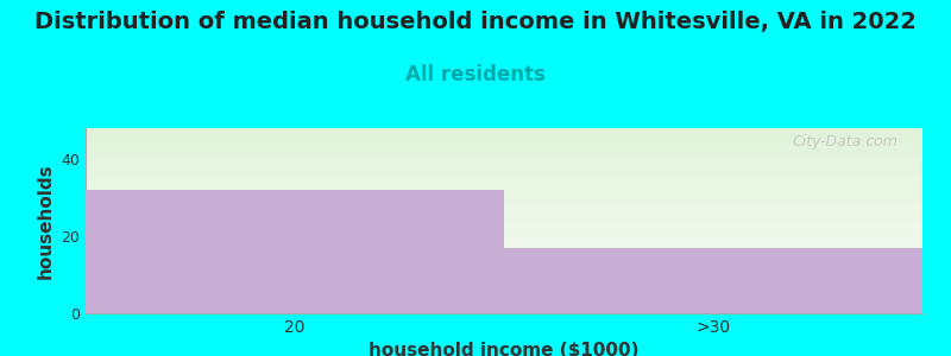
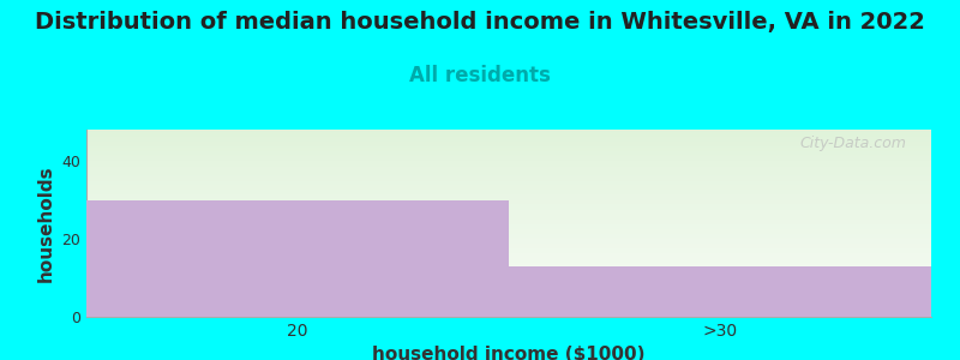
20: 32 -> 30
>30: 17 -> 13
